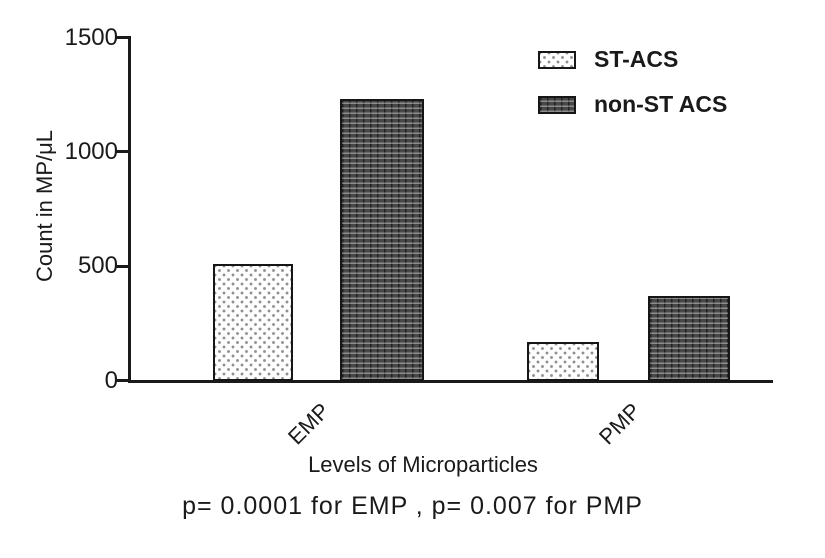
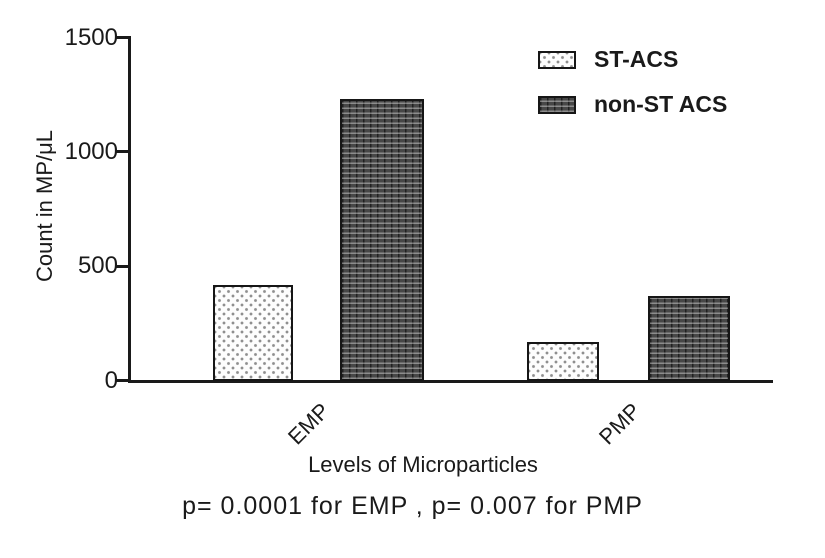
ST-ACS/EMP: 510 -> 420
